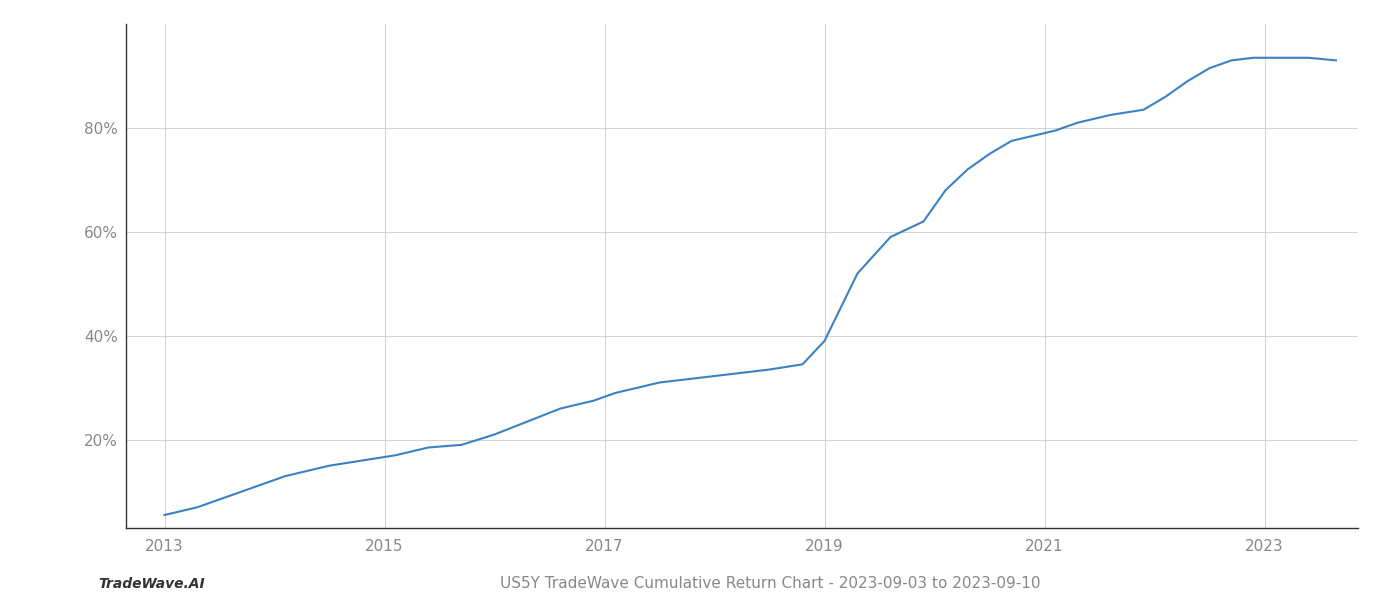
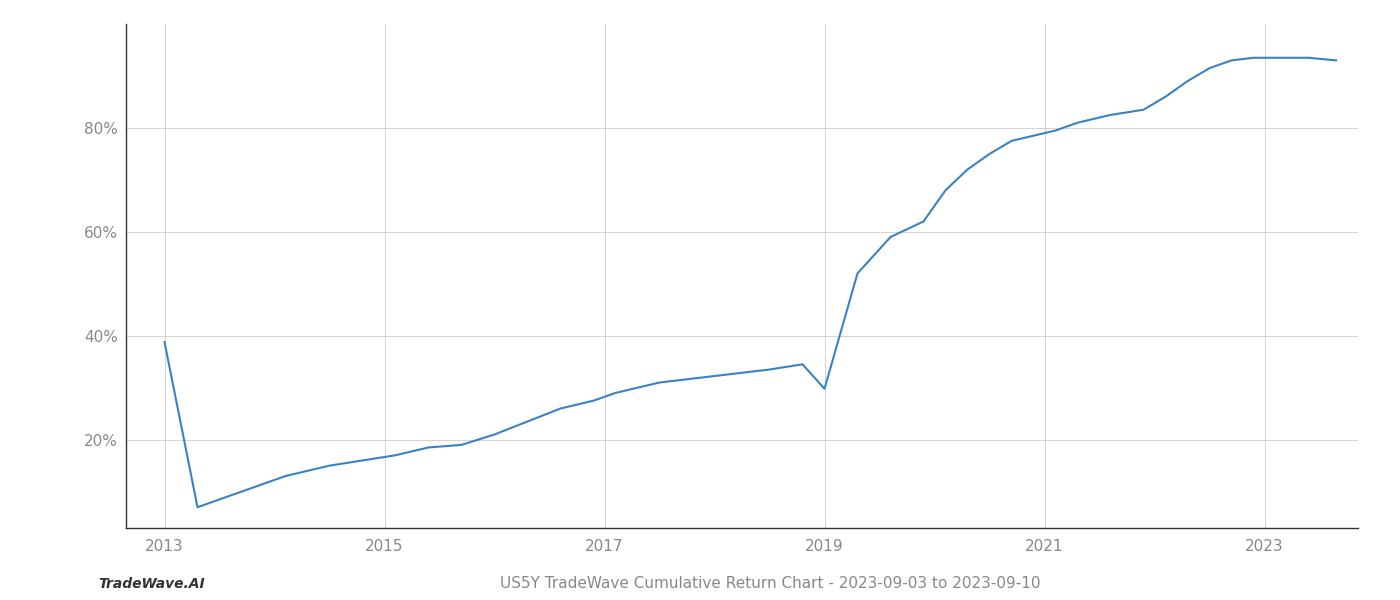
2013: 5.5% -> 38.8%
2019: 39.0% -> 29.8%
